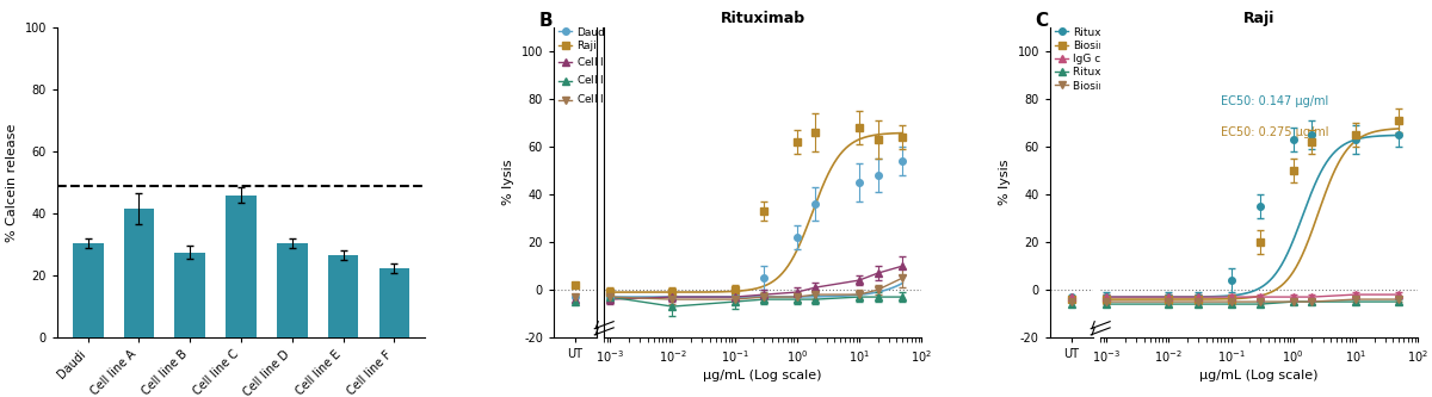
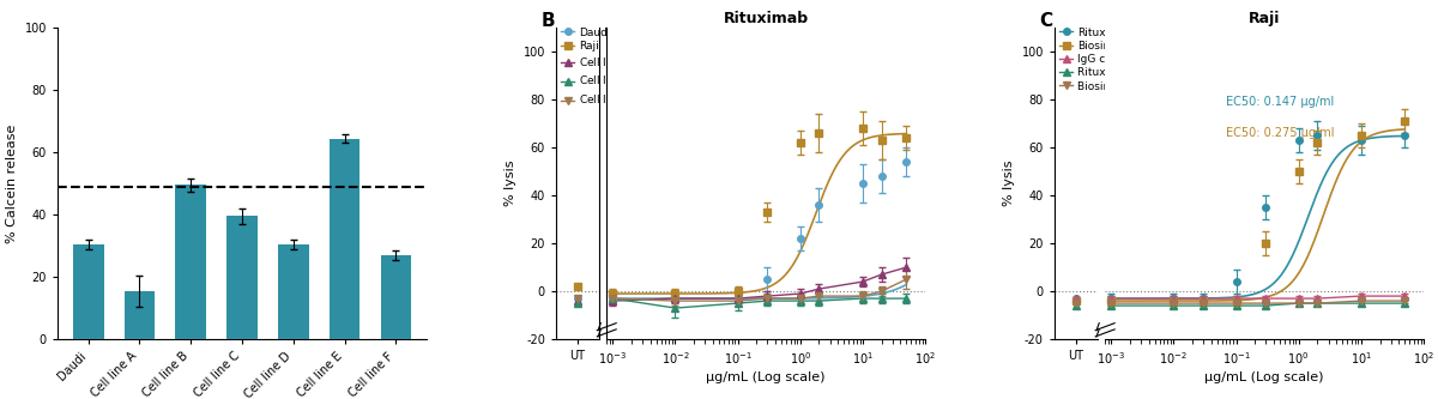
Cell line A: 41.5 -> 15.5
Cell line B: 27.5 -> 49.5
Cell line C: 46.0 -> 39.5
Cell line E: 26.5 -> 64.5
Cell line F: 22.5 -> 27.0
